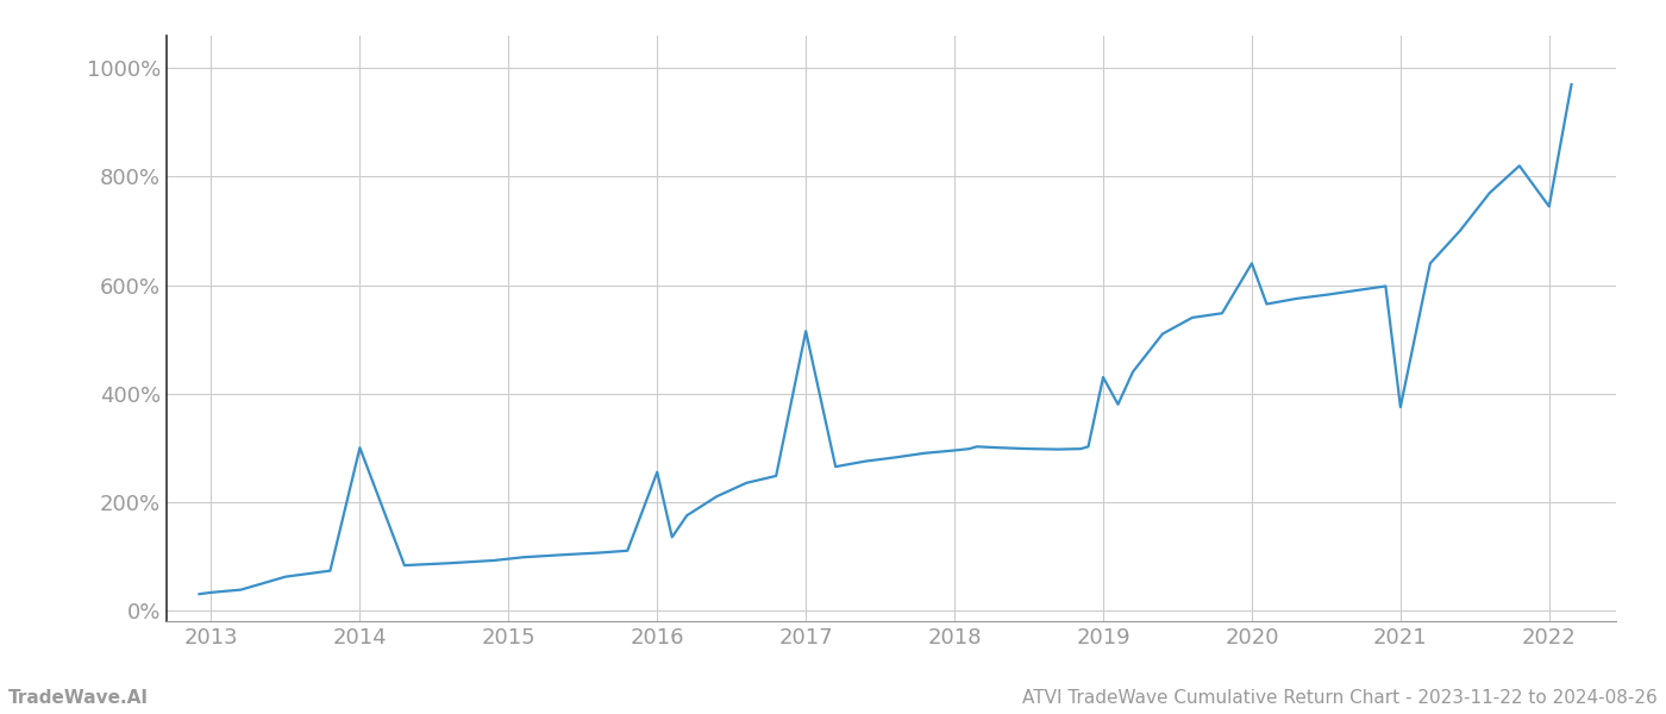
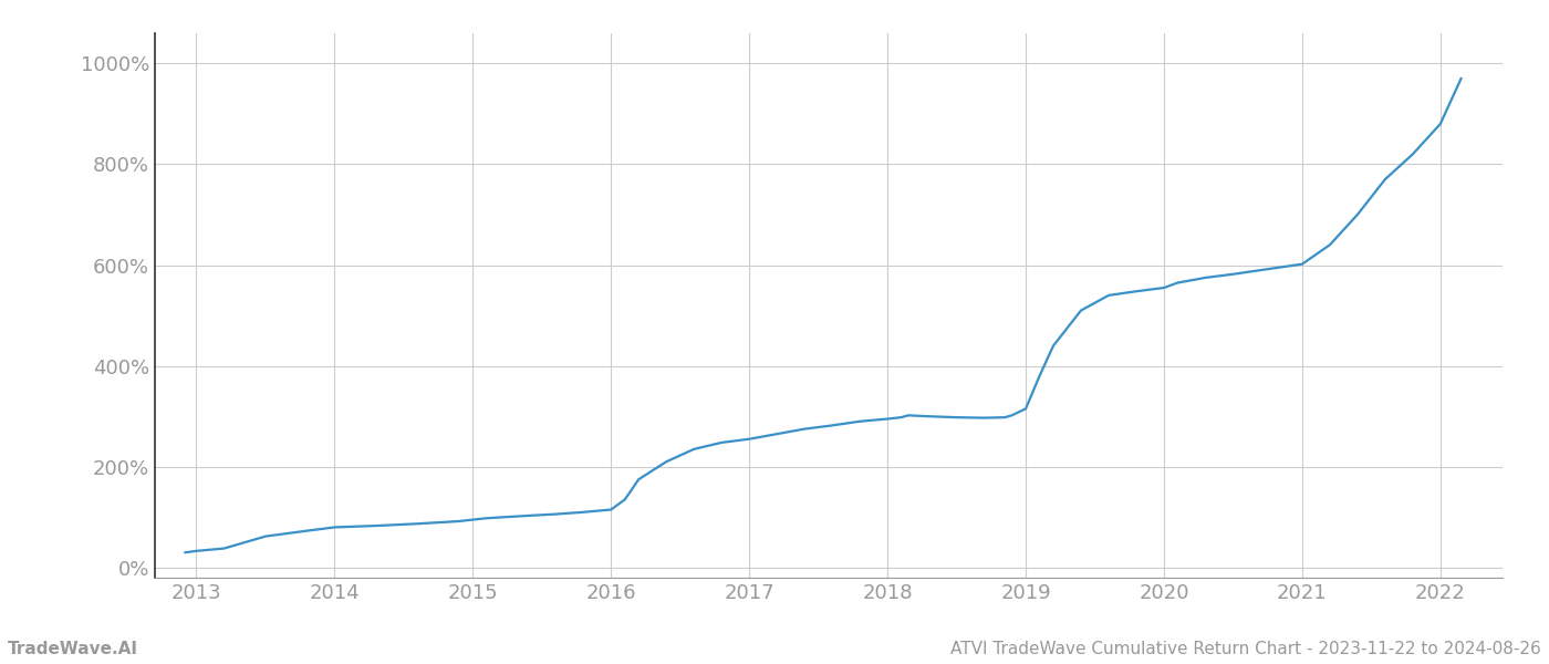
2014: 300% -> 80%
2016: 255% -> 115%
2017: 515% -> 255%
2019: 430% -> 315%
2020: 640% -> 555%
2021: 375% -> 602%
2022: 745% -> 880%
